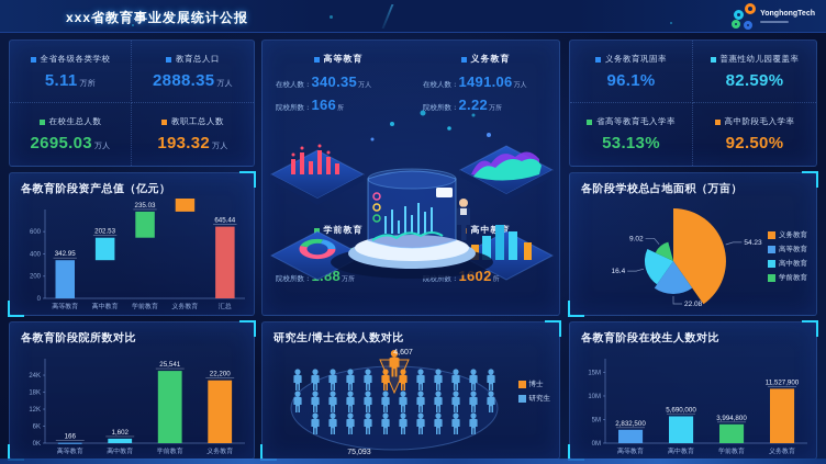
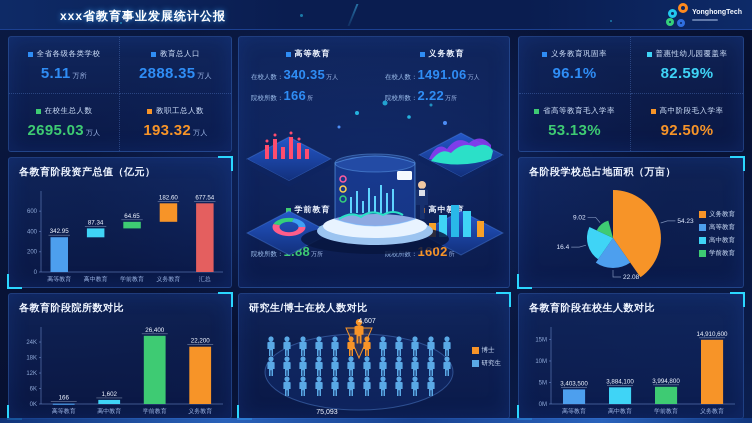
各教育阶段资产总值（亿元）/高中教育: 202.53 -> 87.34
各教育阶段资产总值（亿元）/学前教育: 235.03 -> 64.65
各教育阶段资产总值（亿元）/义务教育: 135.95 -> 182.60
各教育阶段资产总值（亿元）/汇总: 645.44 -> 677.54
各教育阶段院所数对比/学前教育: 25,541 -> 26,400
各教育阶段在校生人数对比/高等教育: 2,832,500 -> 3,403,500
各教育阶段在校生人数对比/高中教育: 5,690,000 -> 3,884,100
各教育阶段在校生人数对比/义务教育: 11,527,900 -> 14,910,600
